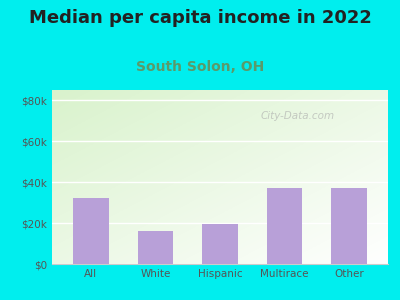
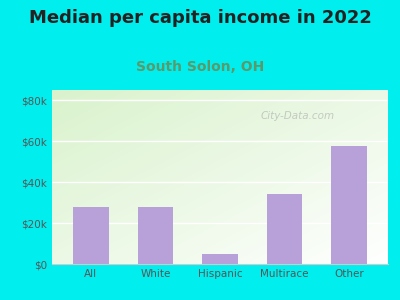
All: $32.0k -> $28.0k
White: $16.0k -> $28.0k
Hispanic: $19.5k -> $5.0k
Multirace: $37.0k -> $34.0k
Other: $37.0k -> $57.5k
